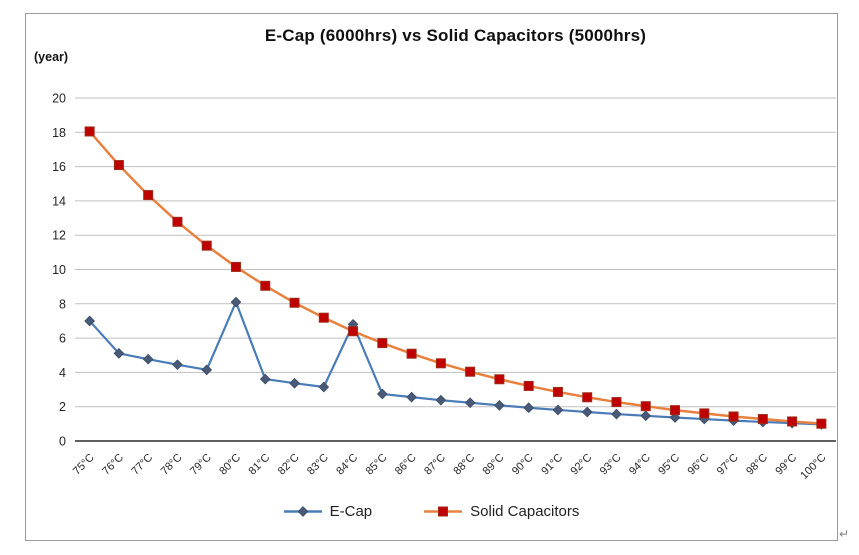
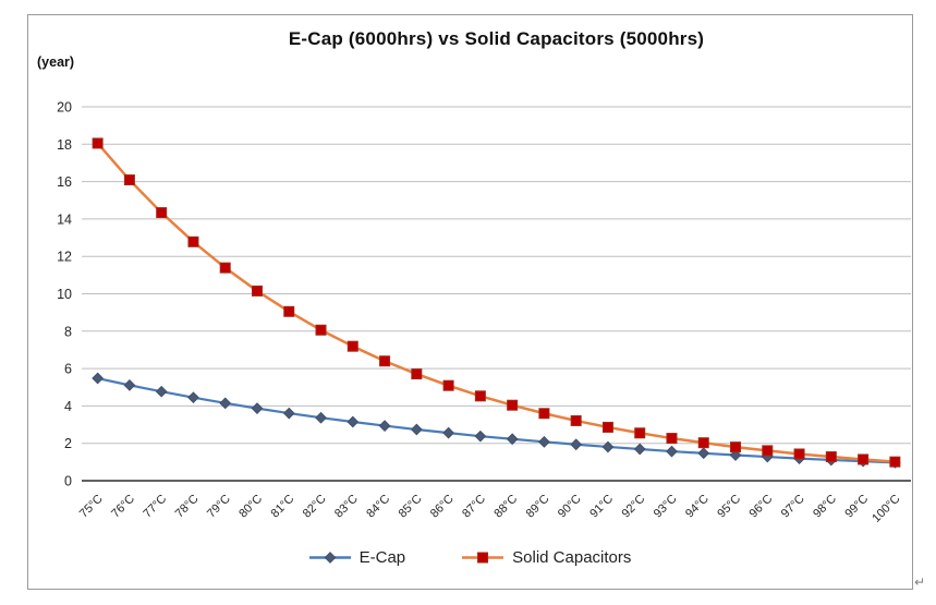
E-Cap/75°C: 7.0 -> 5.5
E-Cap/80°C: 8.1 -> 3.9
E-Cap/84°C: 6.8 -> 2.9
